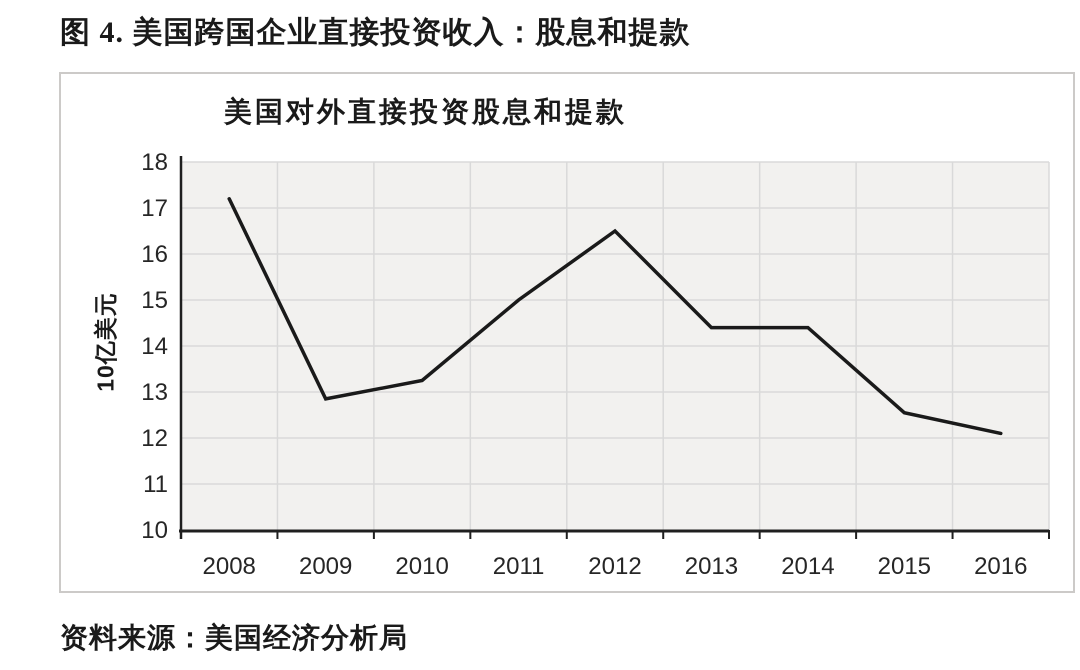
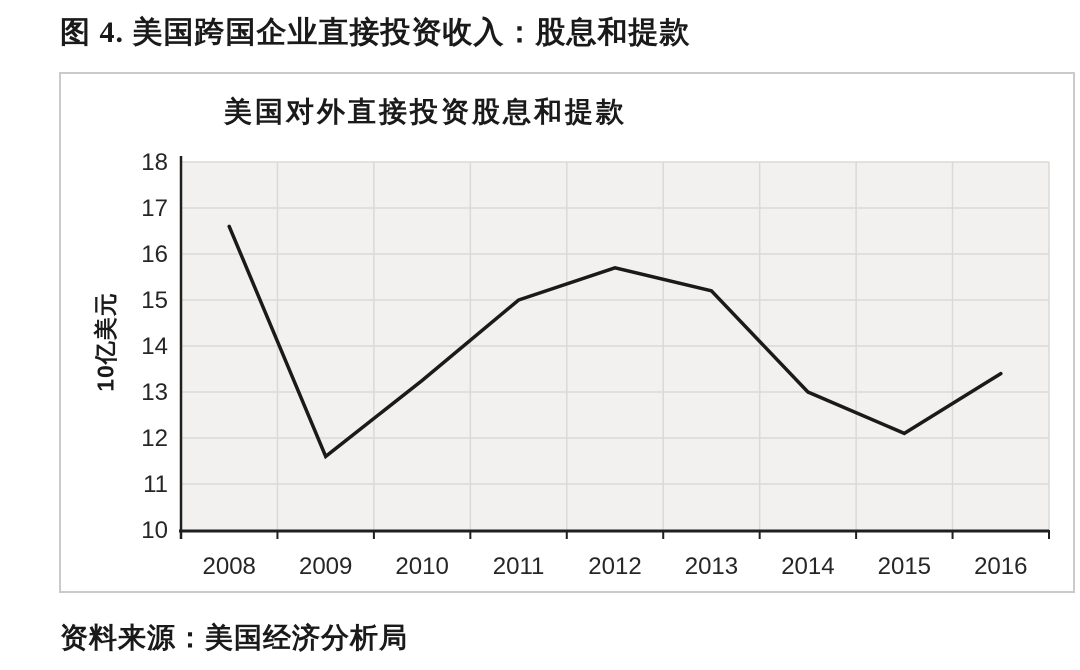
2008: 17.2 -> 16.6
2009: 12.8 -> 11.6
2012: 16.5 -> 15.7
2013: 14.4 -> 15.2
2014: 14.4 -> 13.0
2015: 12.6 -> 12.1
2016: 12.1 -> 13.4
